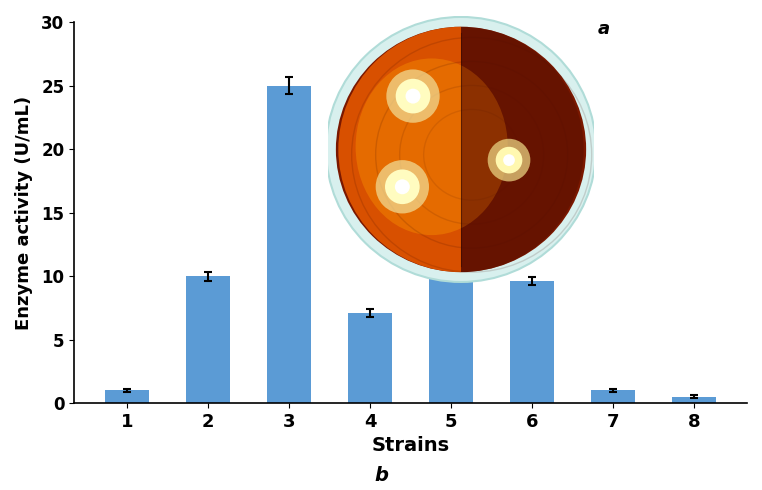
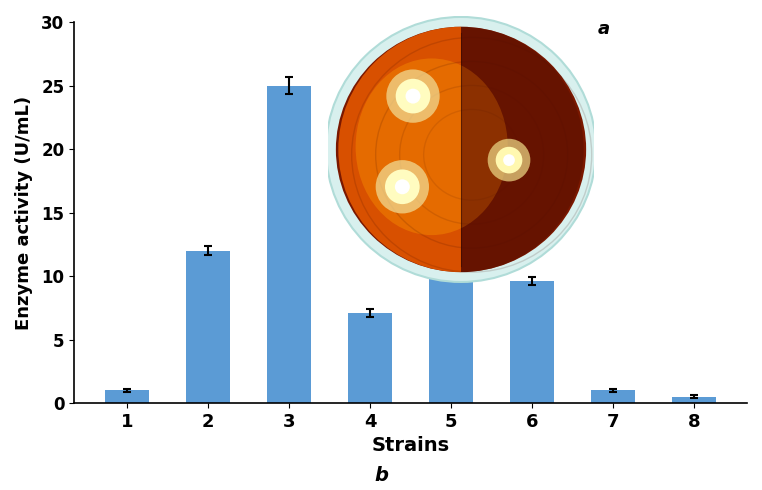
2: 10.0 -> 12.0
